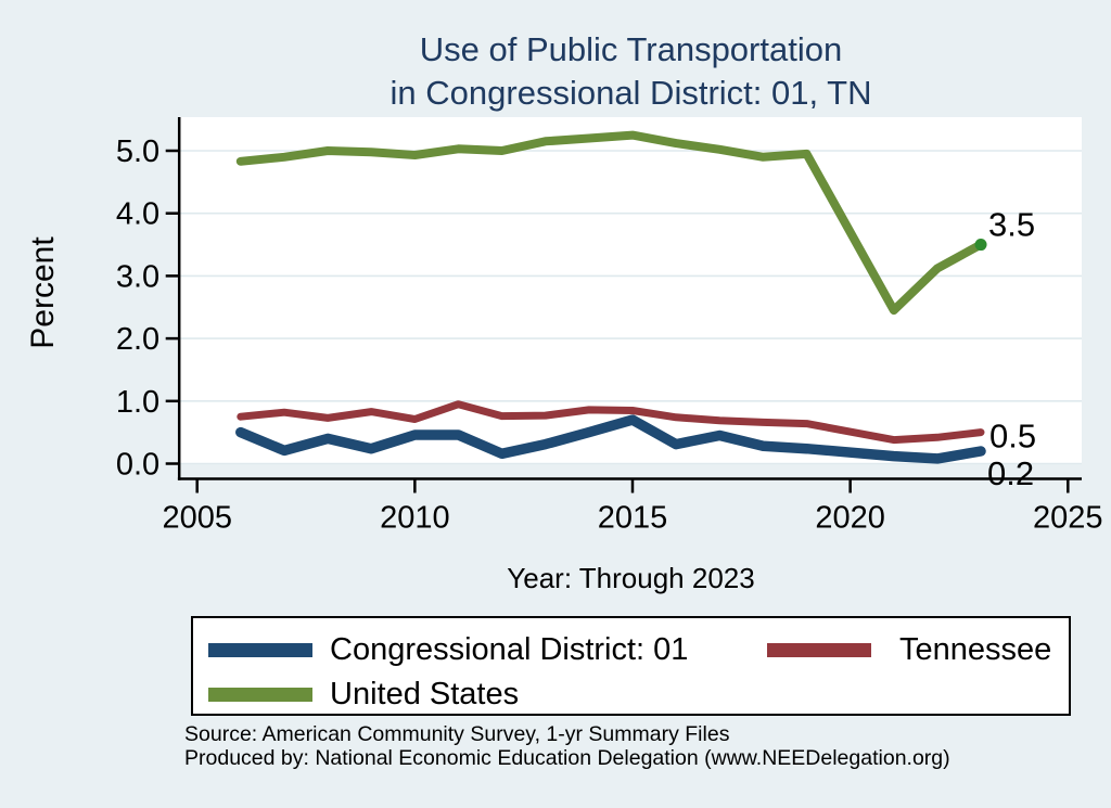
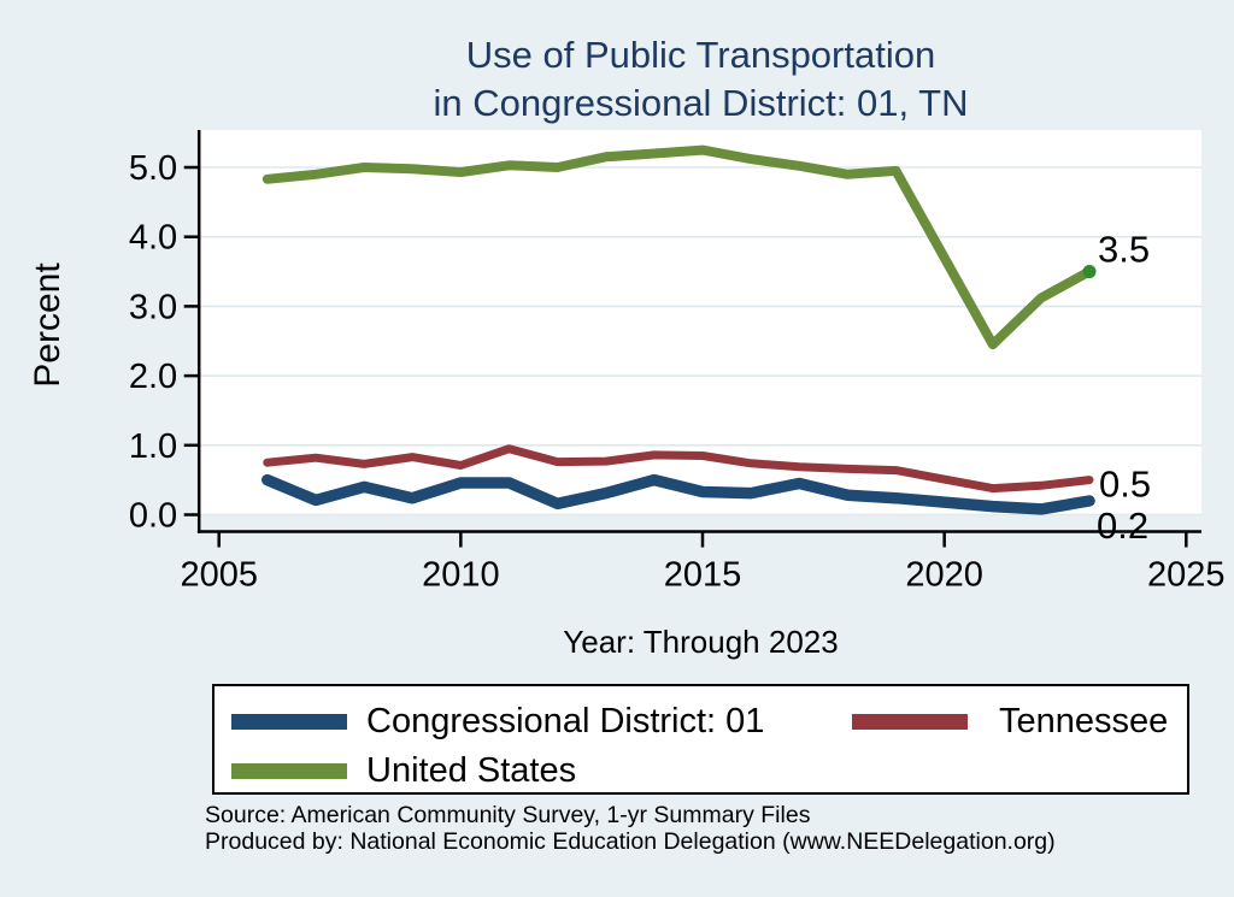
Congressional District: 01/2015: 0.7 -> 0.3
